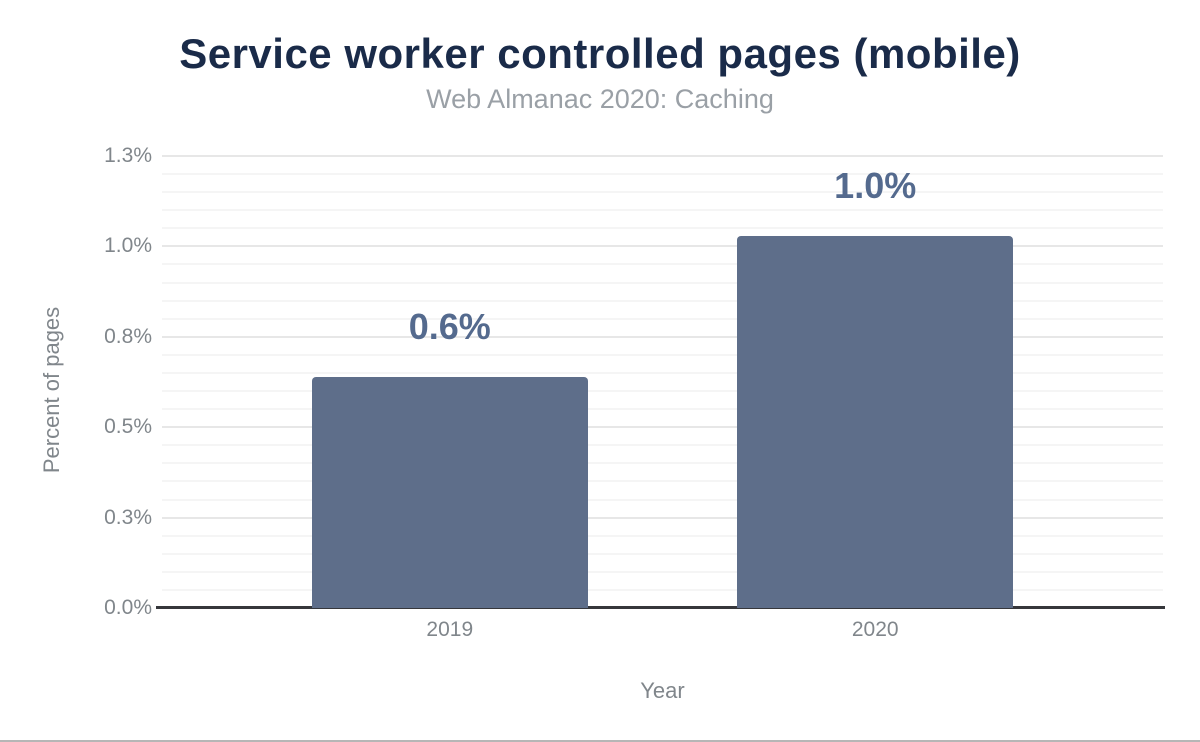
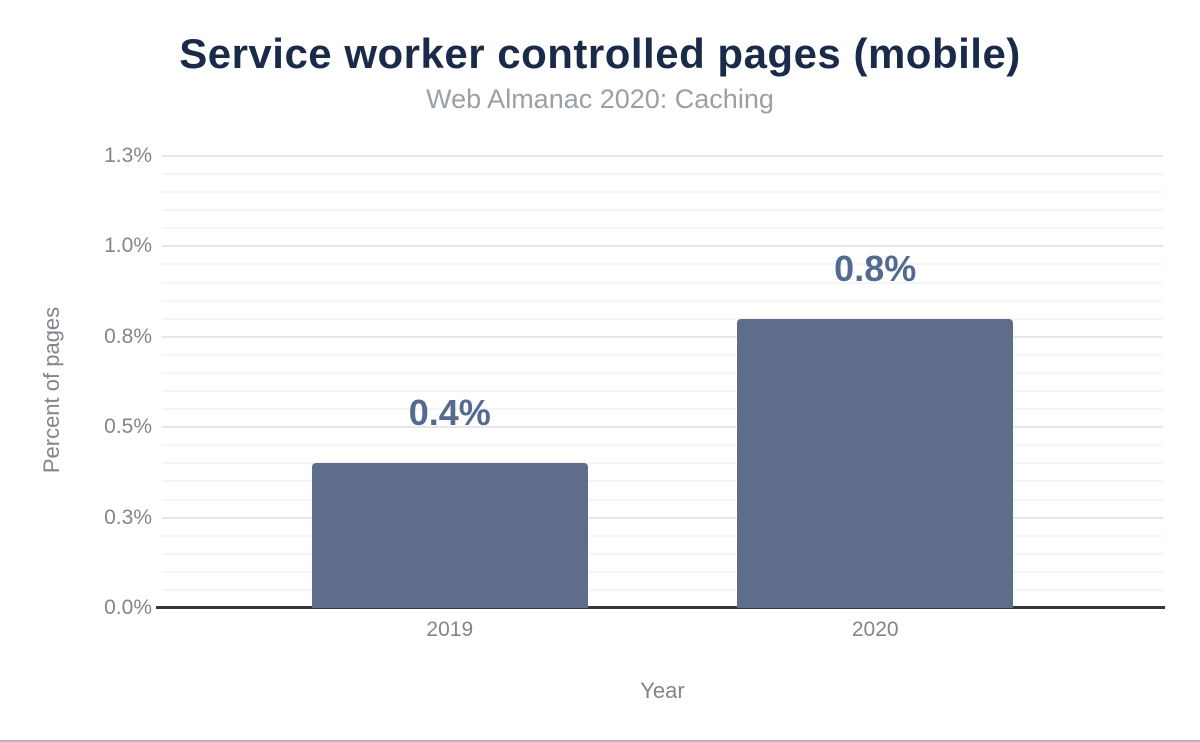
2019: 0.6% -> 0.4%
2020: 1.0% -> 0.8%
